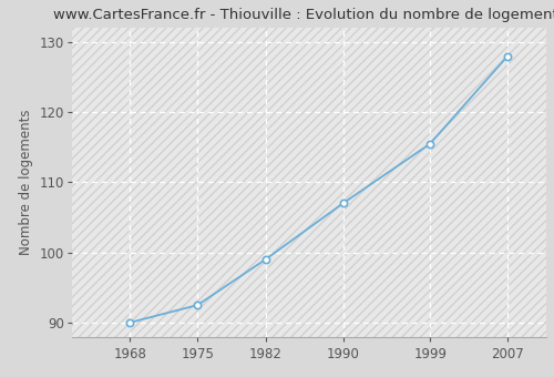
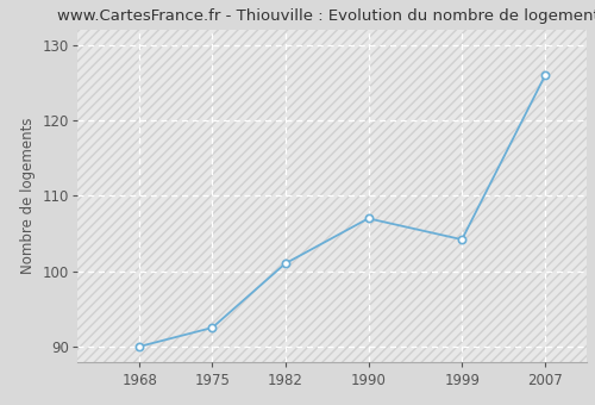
1982: 99.0 -> 101.0
1999: 115.5 -> 104.2
2007: 128.0 -> 126.0
